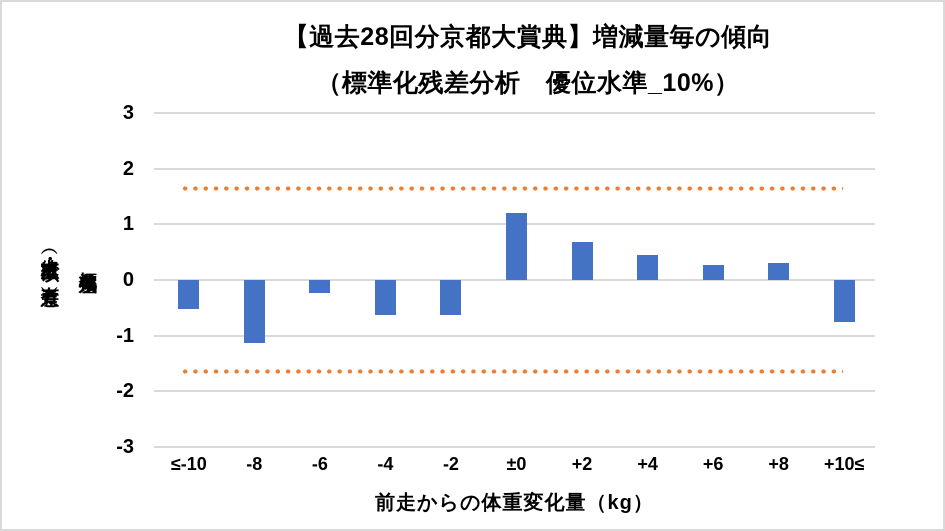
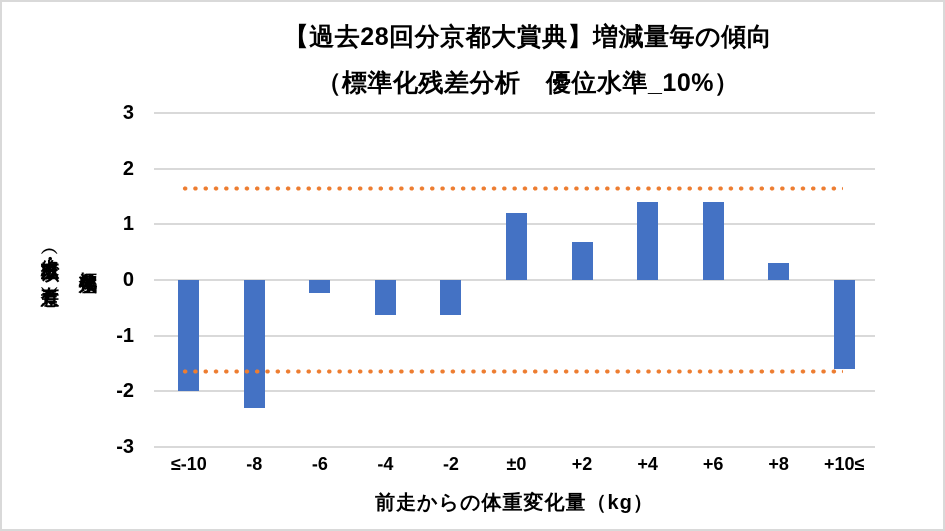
≤-10: -0.5 -> -2.0
-8: -1.1 -> -2.3
+4: 0.5 -> 1.4
+6: 0.3 -> 1.4
+10≤: -0.8 -> -1.6
